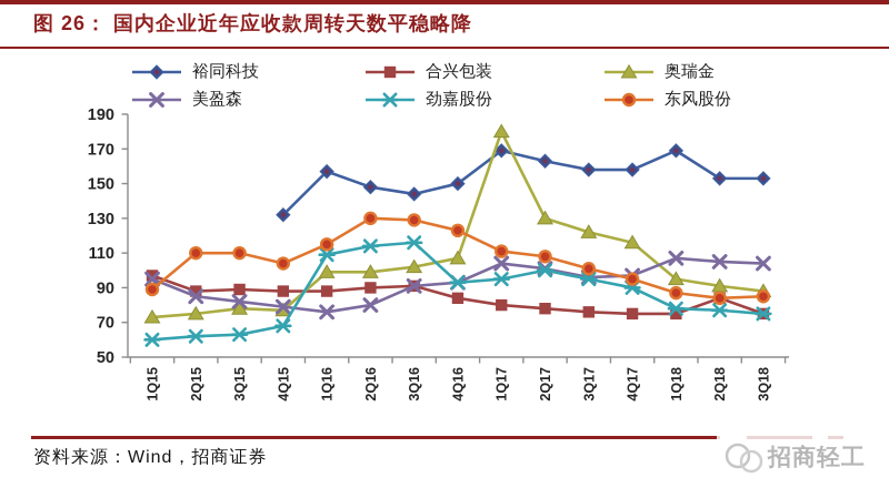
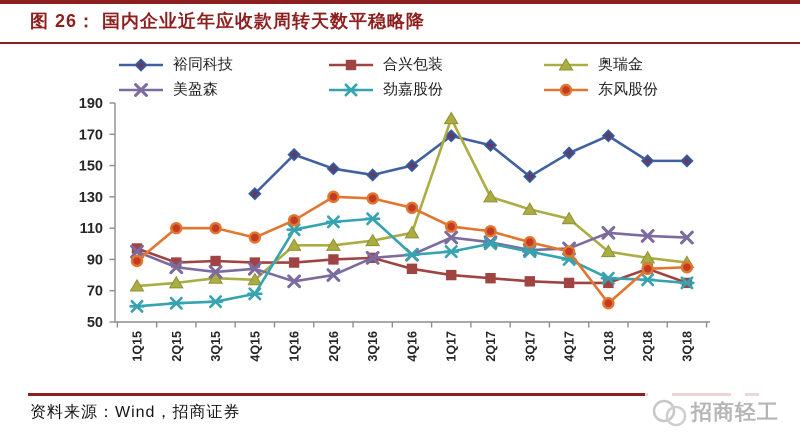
美盈森/4Q15: 79 -> 84
裕同科技/3Q17: 158 -> 143
东风股份/1Q18: 87 -> 62
